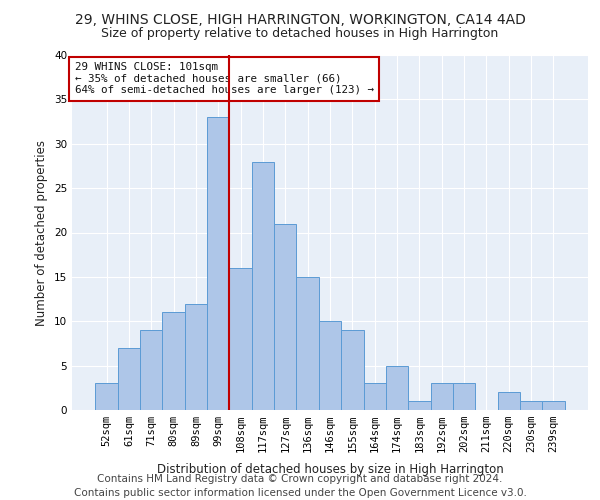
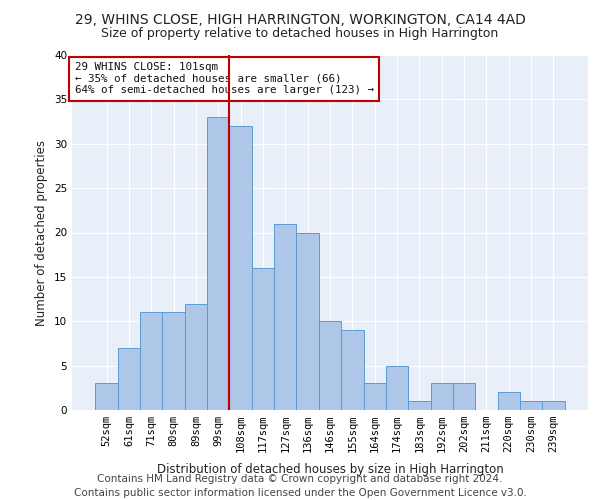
71sqm: 9 -> 11
108sqm: 16 -> 32
117sqm: 28 -> 16
136sqm: 15 -> 20
